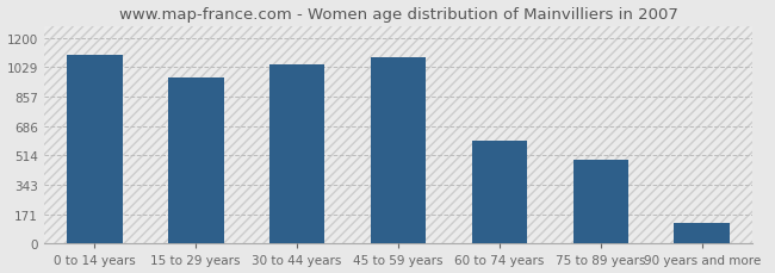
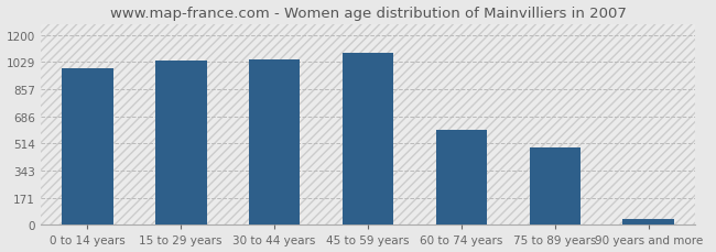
0 to 14 years: 1100 -> 990
15 to 29 years: 970 -> 1040
90 years and more: 120 -> 40
